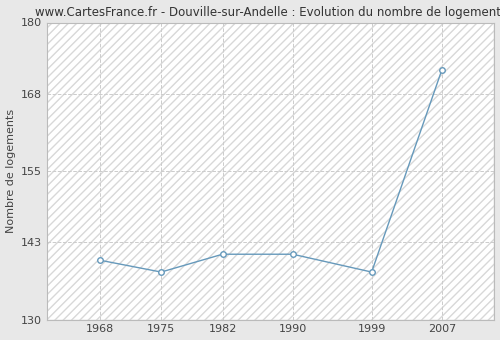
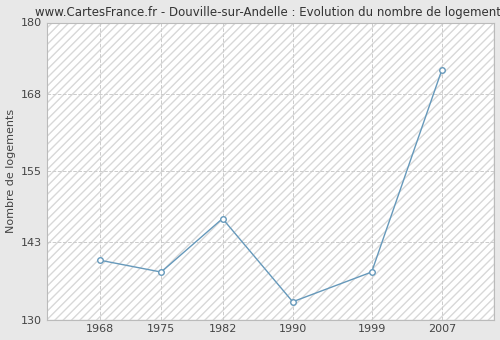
1982: 141 -> 147
1990: 141 -> 133
